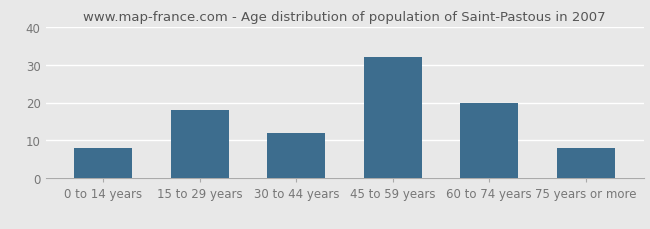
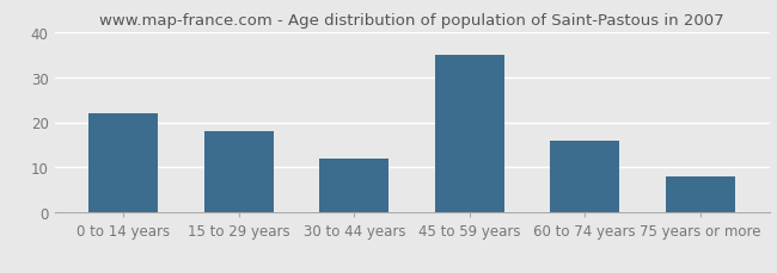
0 to 14 years: 8 -> 22
45 to 59 years: 32 -> 35
60 to 74 years: 20 -> 16
